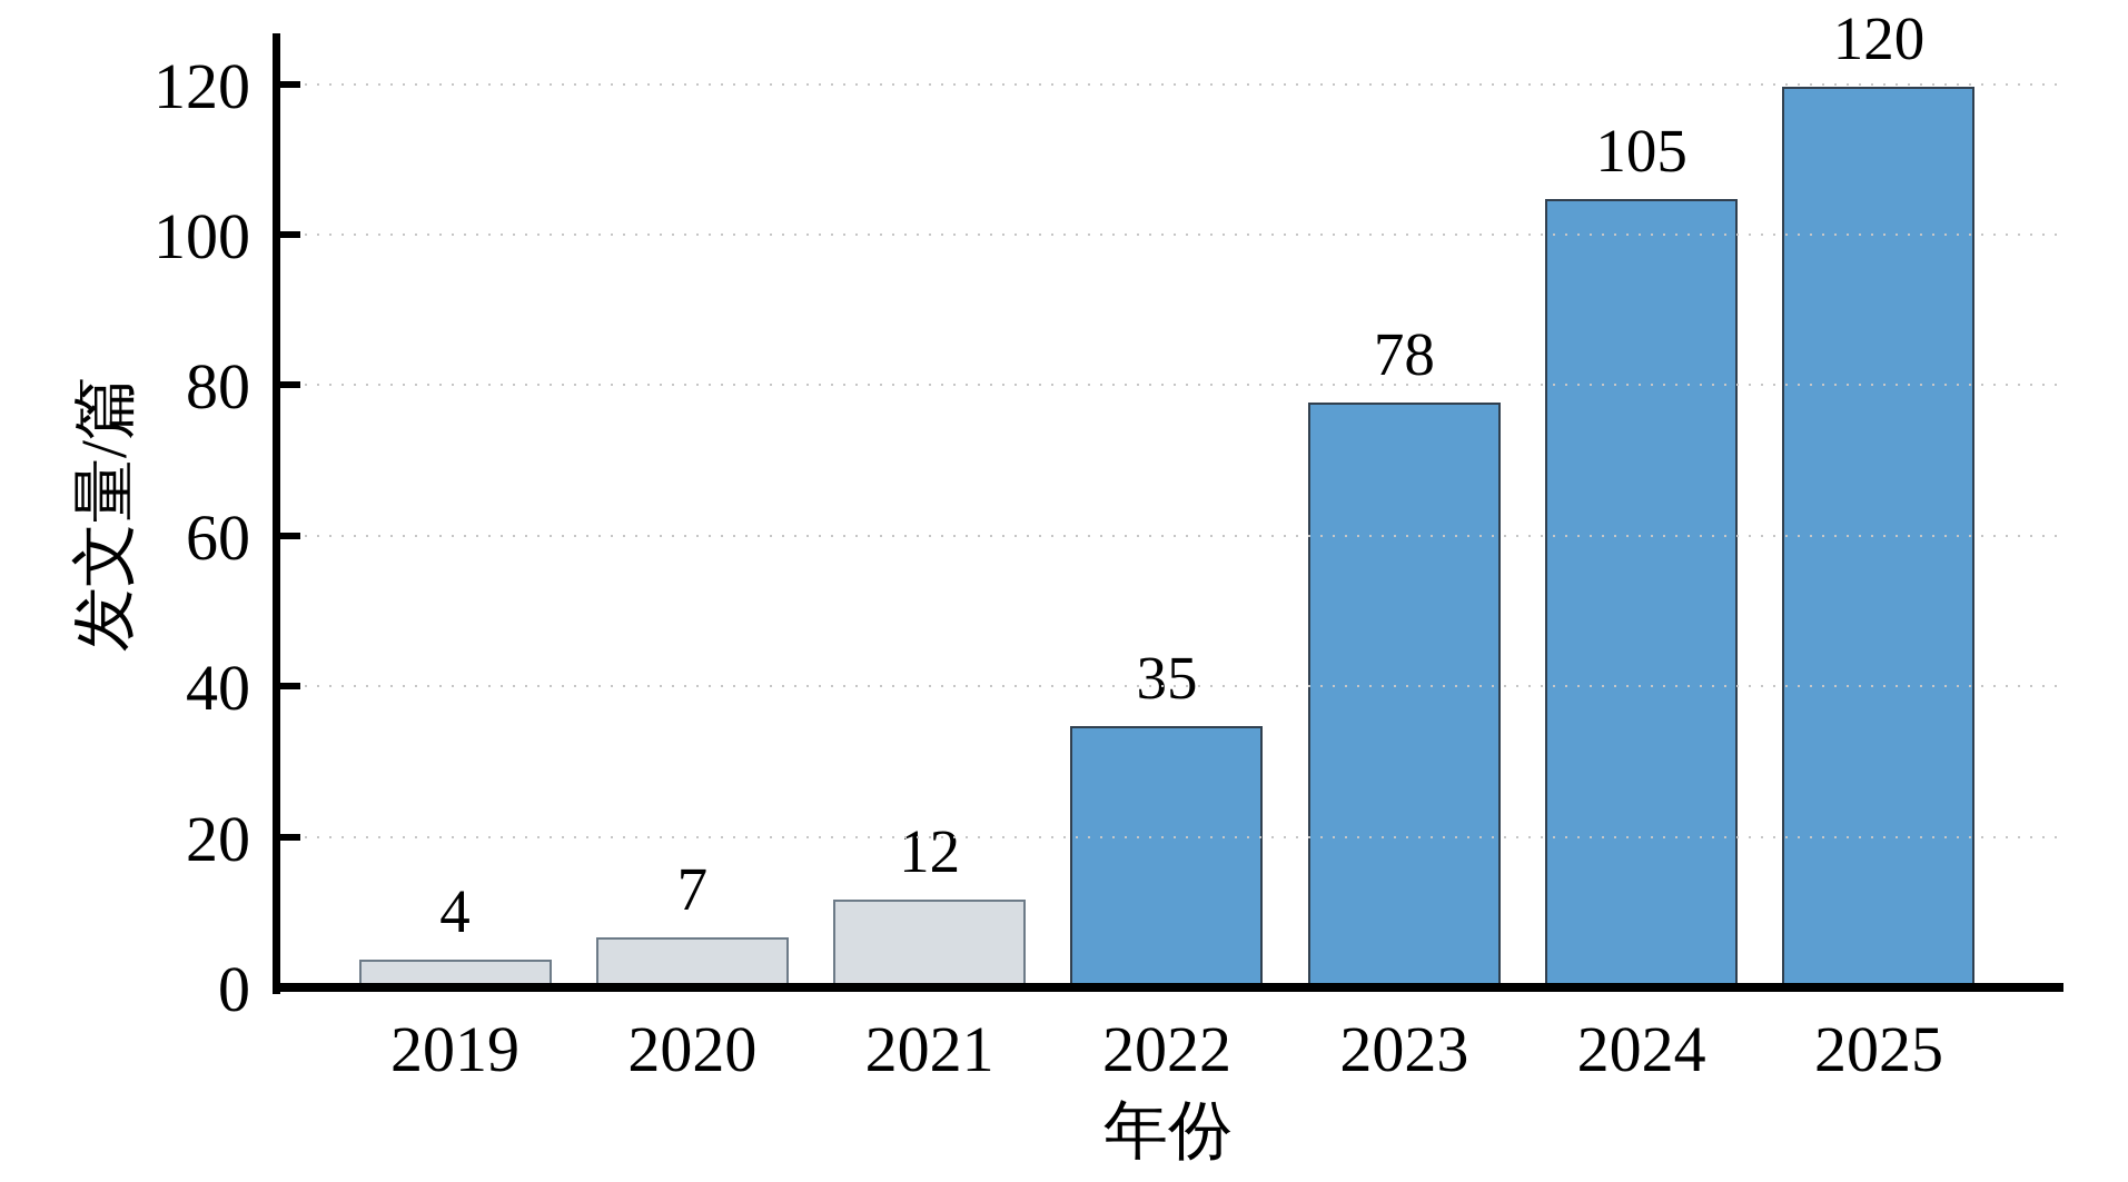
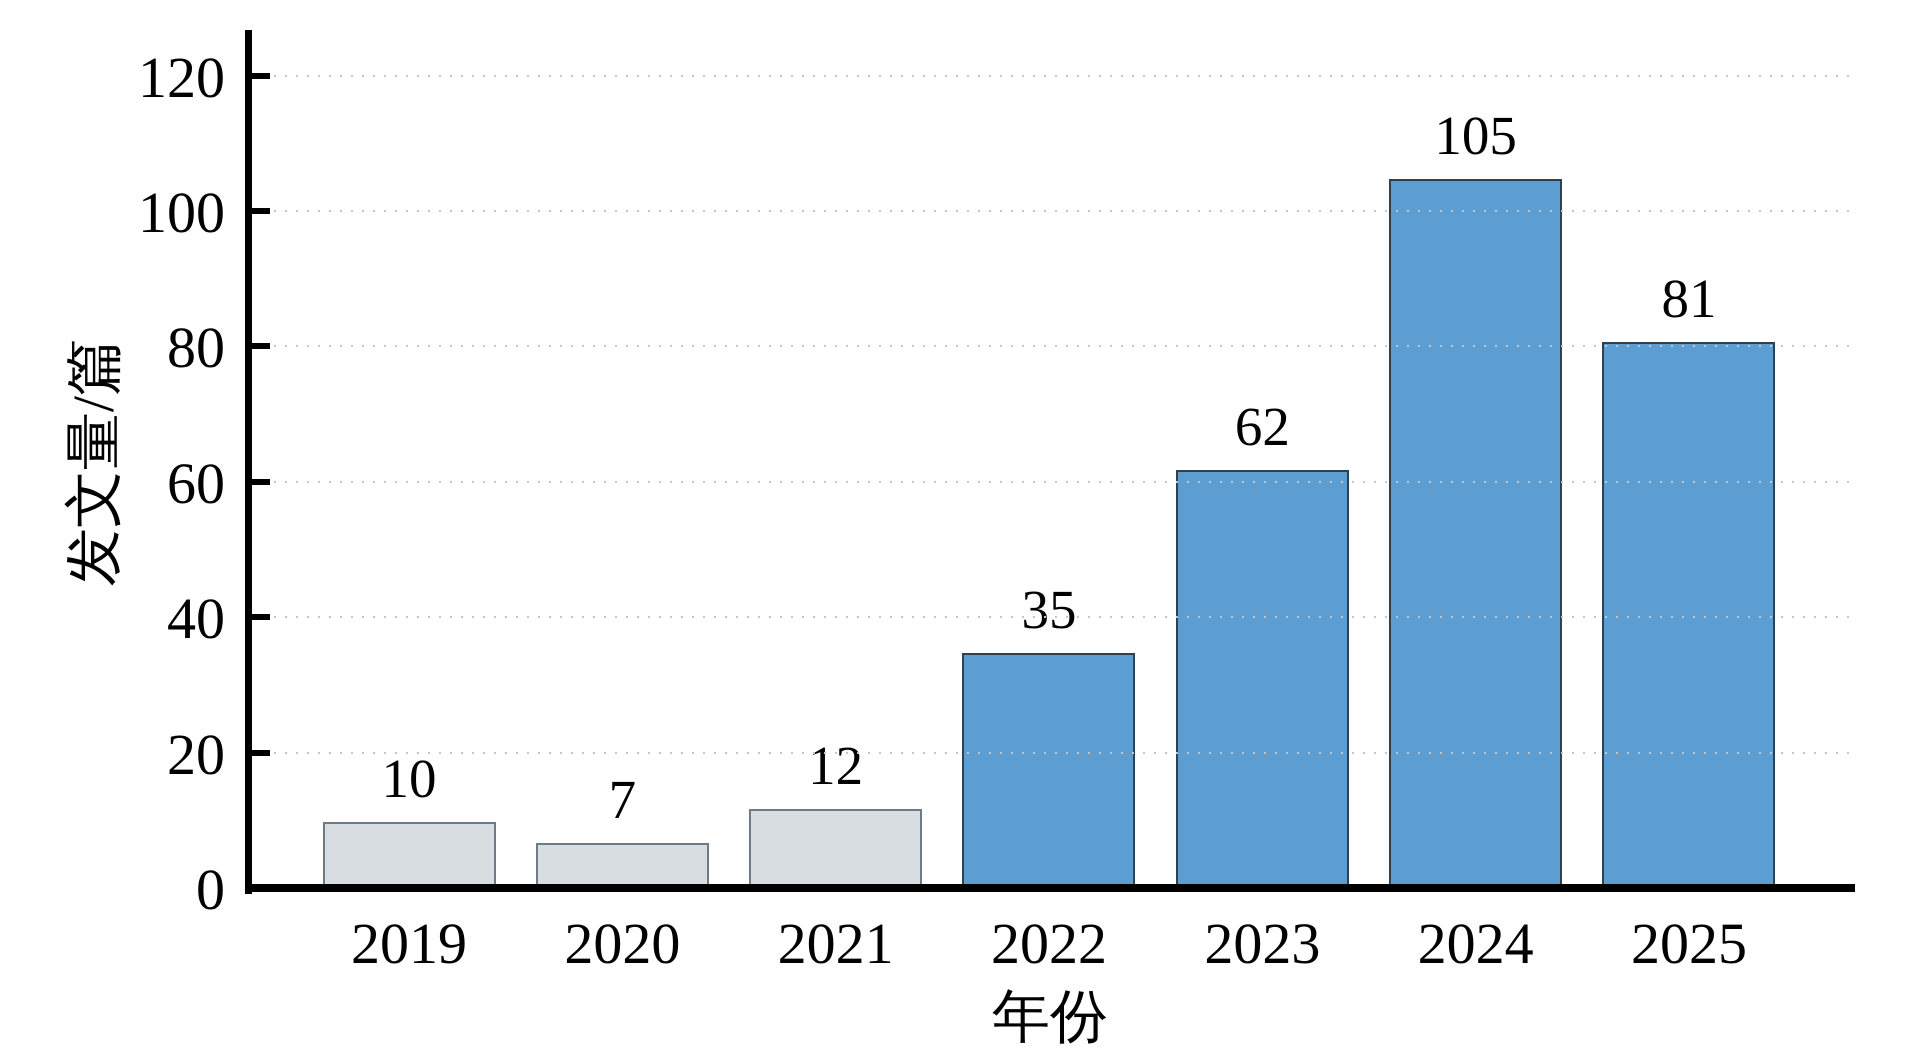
2019: 4 -> 10
2023: 78 -> 62
2025: 120 -> 81
